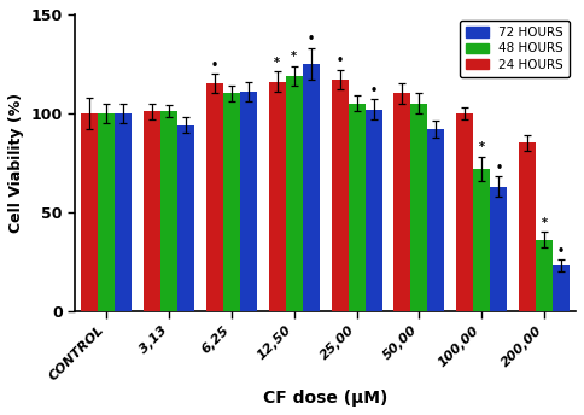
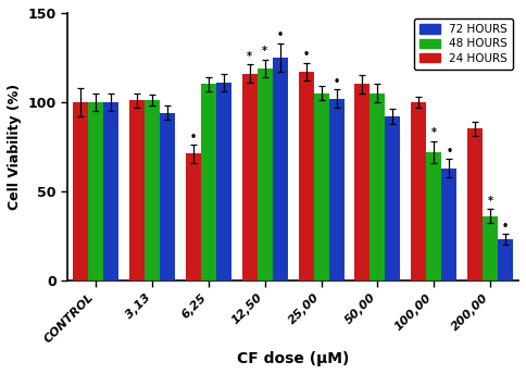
24 HOURS/6,25: 115 -> 71
